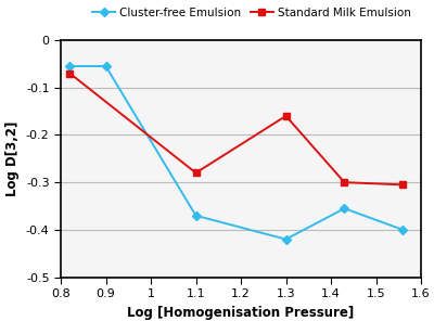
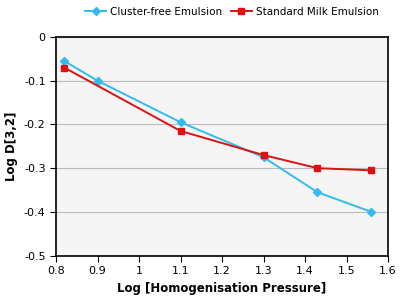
Cluster-free Emulsion/0.9: -0.055 -> -0.100
Cluster-free Emulsion/1.1: -0.370 -> -0.195
Standard Milk Emulsion/1.1: -0.280 -> -0.215
Cluster-free Emulsion/1.3: -0.420 -> -0.275
Standard Milk Emulsion/1.3: -0.160 -> -0.270
